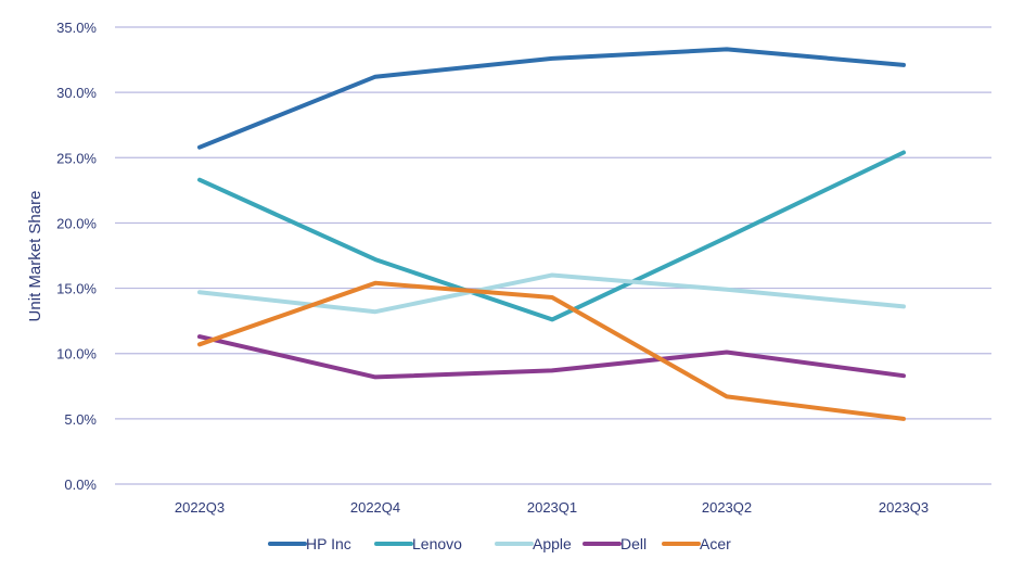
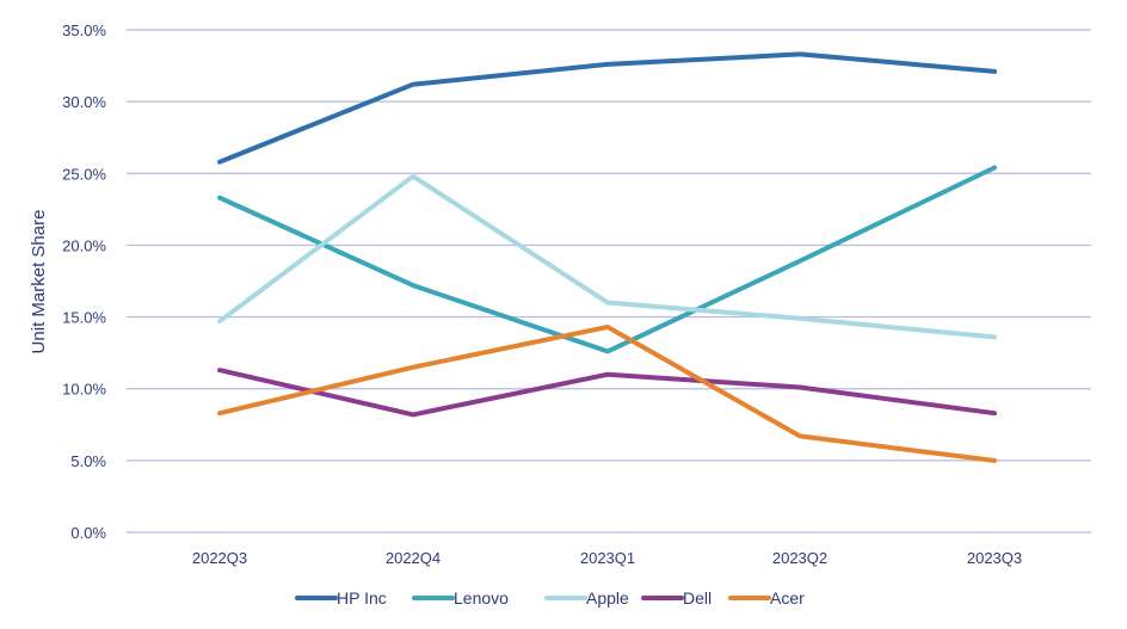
Acer/2022Q3: 10.7% -> 8.3%
Apple/2022Q4: 13.2% -> 24.8%
Acer/2022Q4: 15.4% -> 11.5%
Dell/2023Q1: 8.7% -> 11.0%
